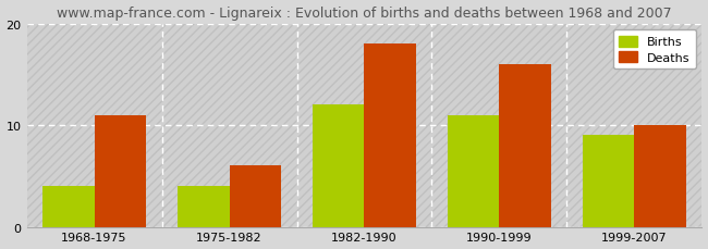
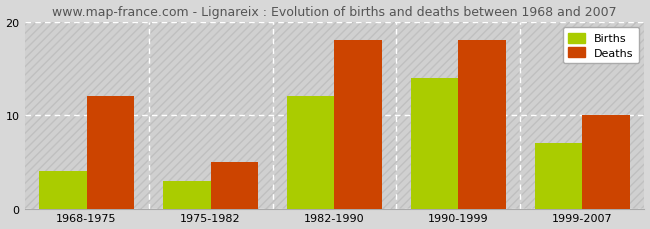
Deaths/1968-1975: 11 -> 12
Births/1975-1982: 4 -> 3
Deaths/1975-1982: 6 -> 5
Births/1990-1999: 11 -> 14
Deaths/1990-1999: 16 -> 18
Births/1999-2007: 9 -> 7
